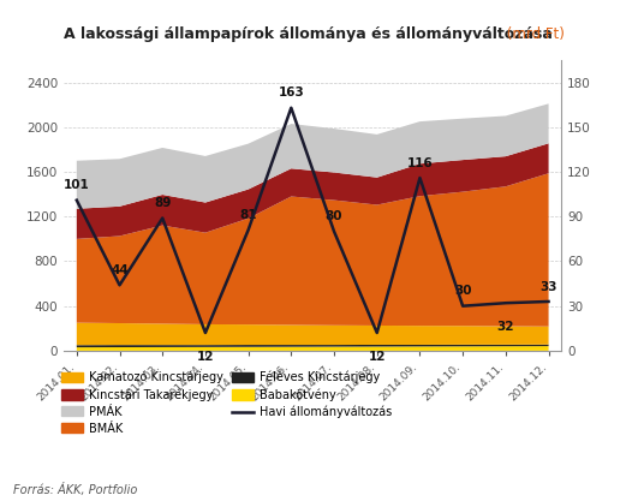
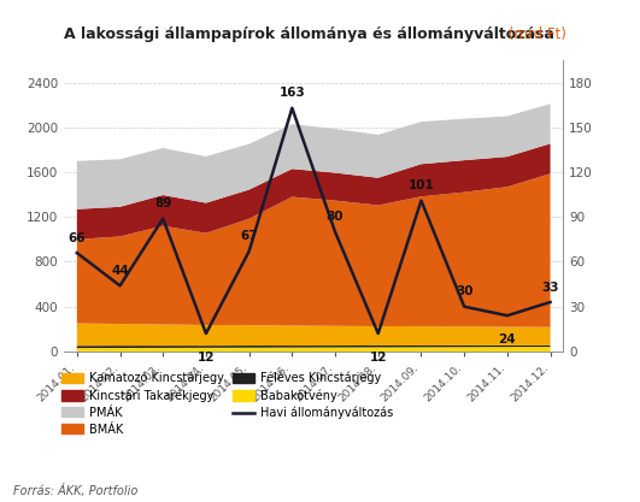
Havi állományváltozás/2014.01.: 101 -> 66
Havi állományváltozás/2014.05.: 81 -> 67
Havi állományváltozás/2014.09.: 116 -> 101
Havi állományváltozás/2014.11.: 32 -> 24
